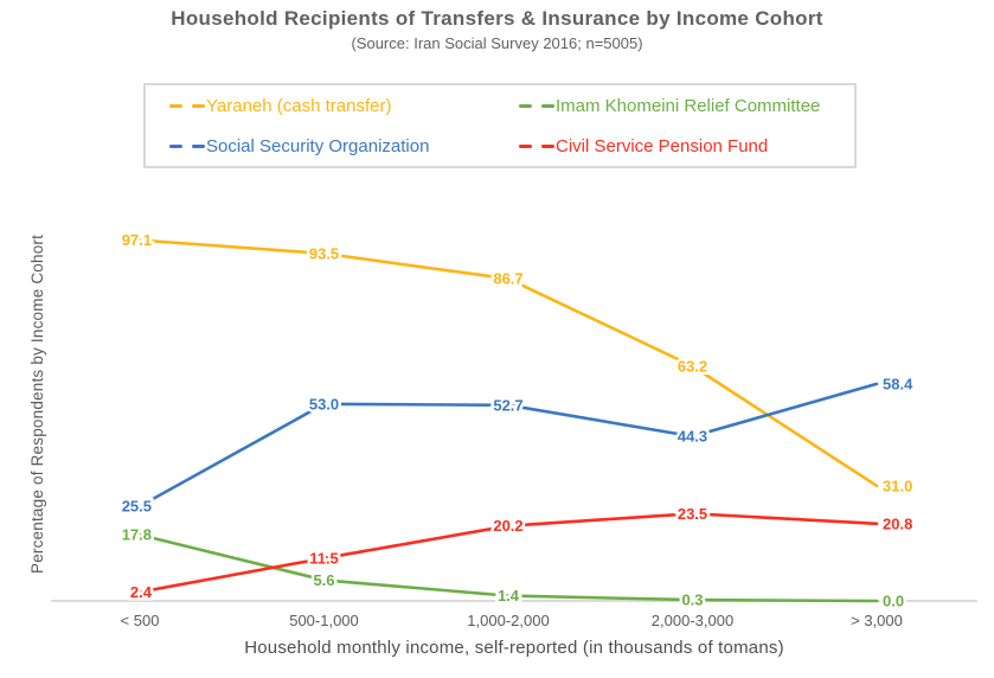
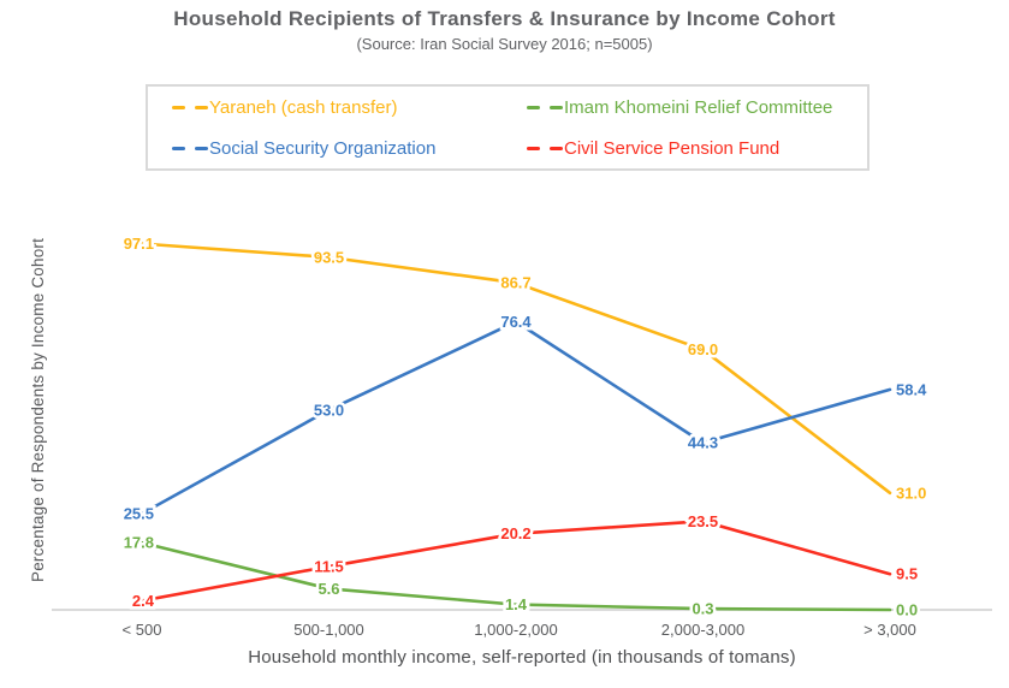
Social Security Organization/1,000-2,000: 52.7 -> 76.4
Yaraneh (cash transfer)/2,000-3,000: 63.2 -> 69.0
Civil Service Pension Fund/> 3,000: 20.8 -> 9.5
